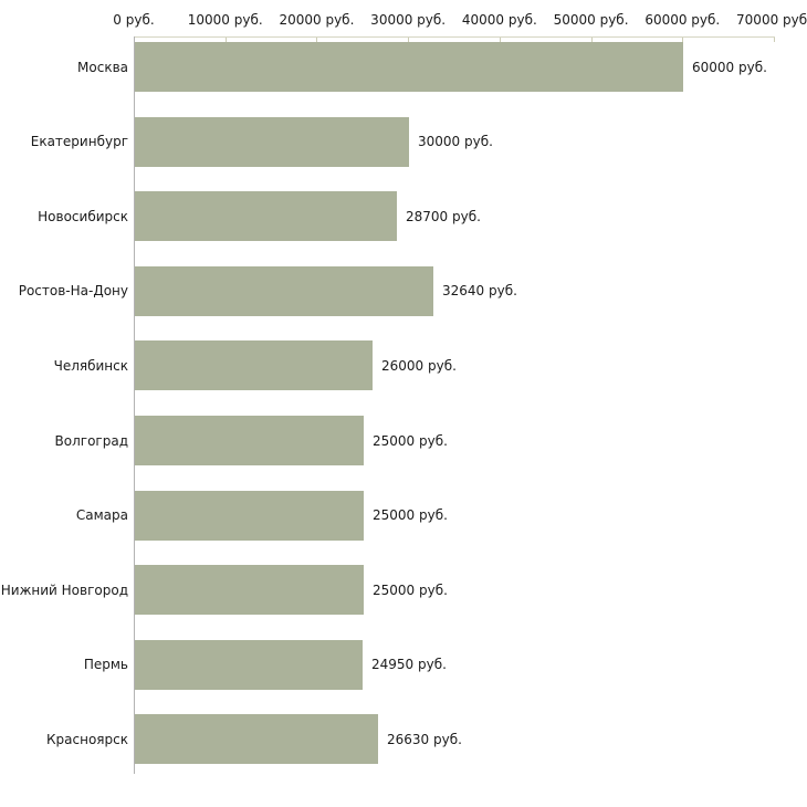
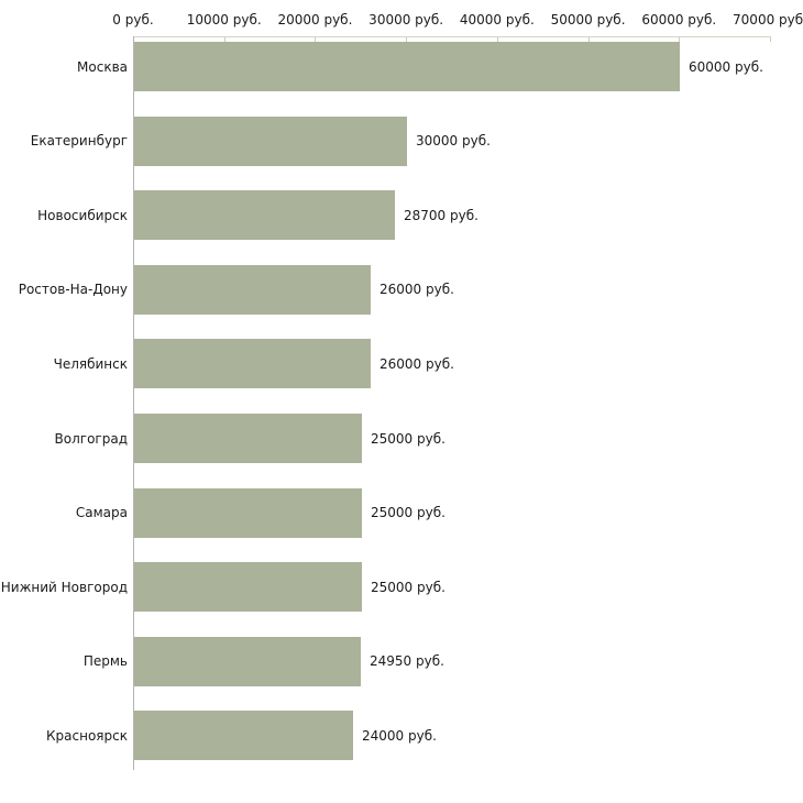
Ростов-На-Дону: 32640 -> 26000
Красноярск: 26630 -> 24000
